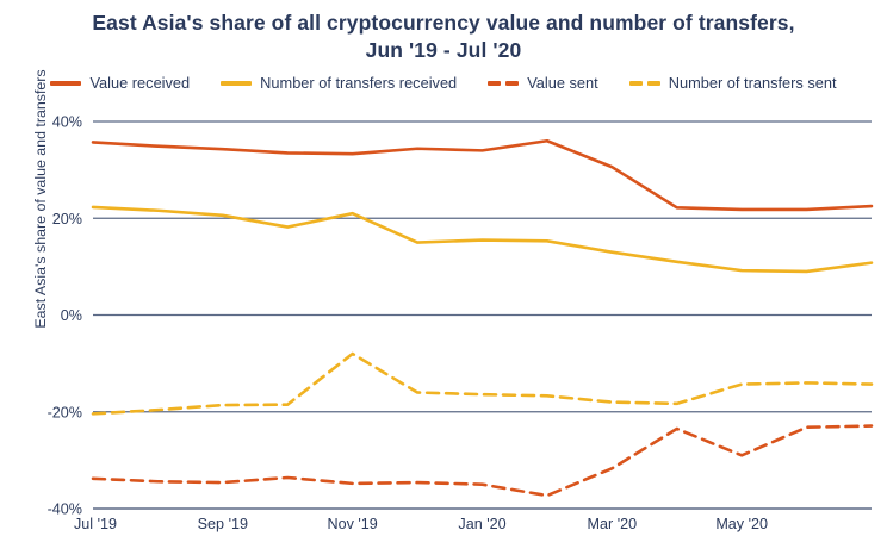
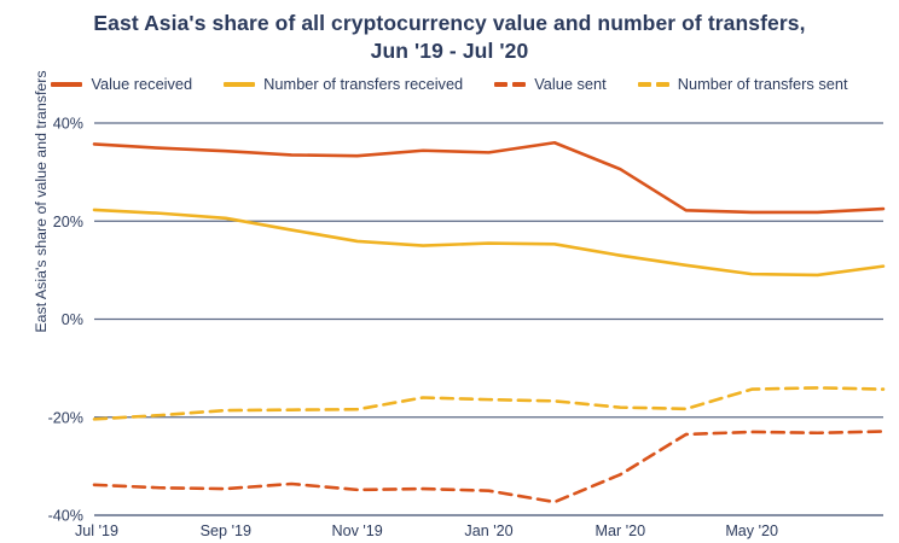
Number of transfers received/Nov '19: 21% -> 16%
Number of transfers sent/Nov '19: -8% -> -18%
Value sent/May '20: -29% -> -23%
